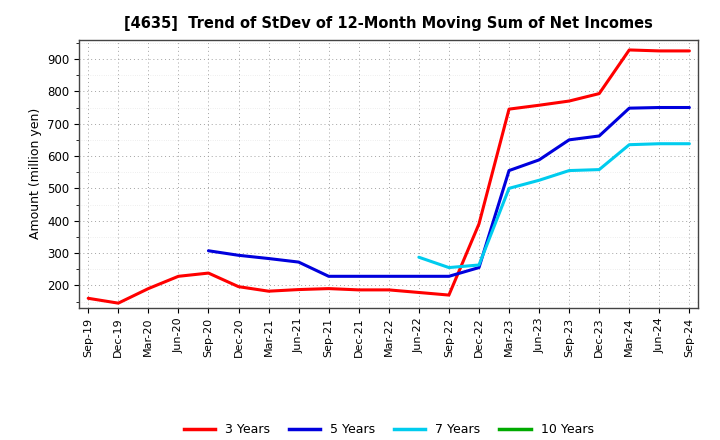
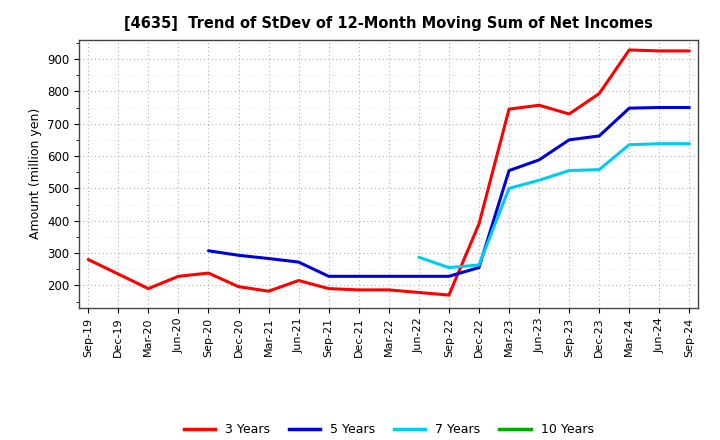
3 Years/Sep-19: 160 -> 280
3 Years/Dec-19: 145 -> 235
3 Years/Jun-21: 187 -> 215
3 Years/Sep-23: 770 -> 730
